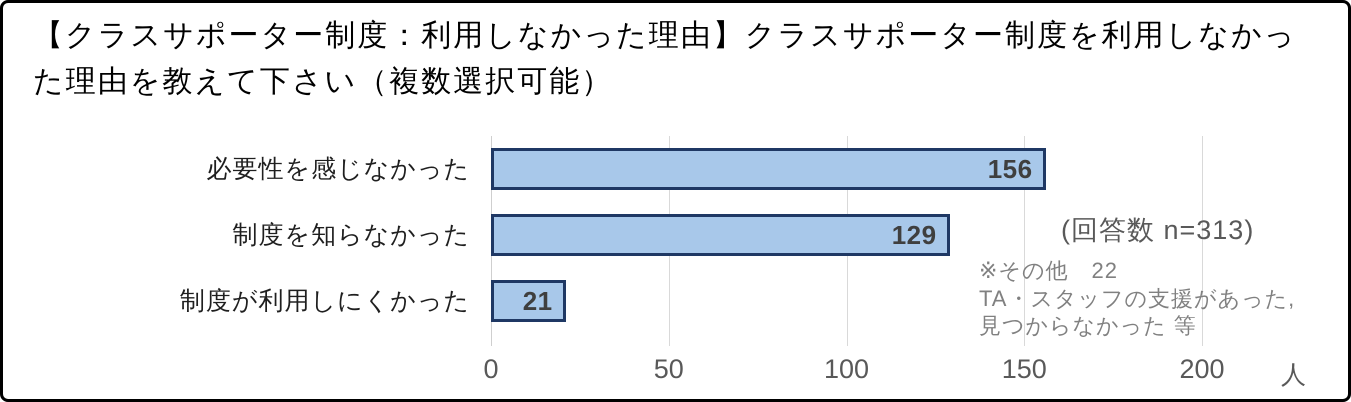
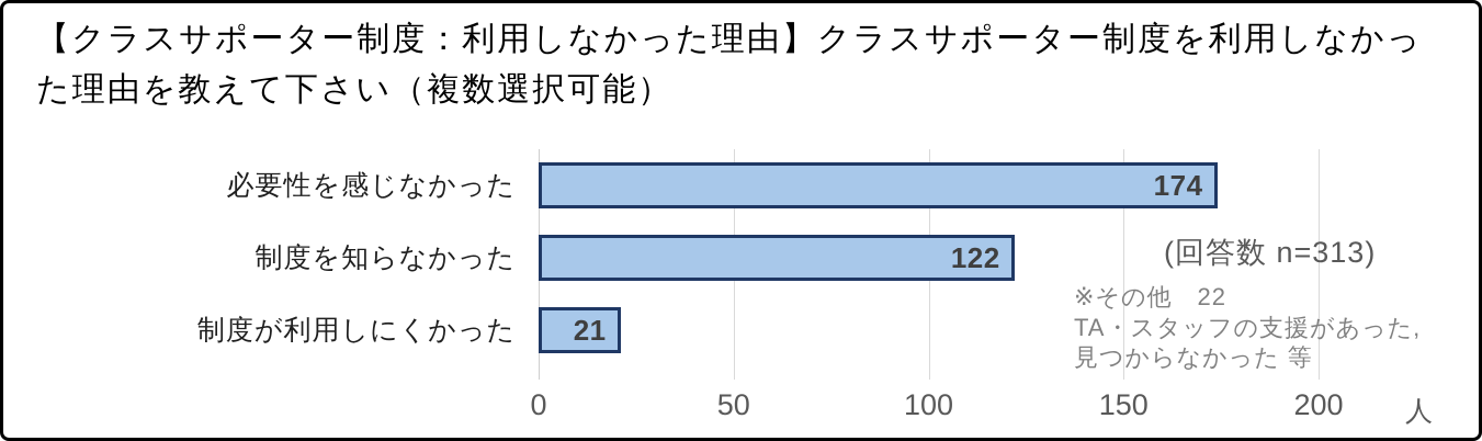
必要性を感じなかった: 156 -> 174
制度を知らなかった: 129 -> 122
